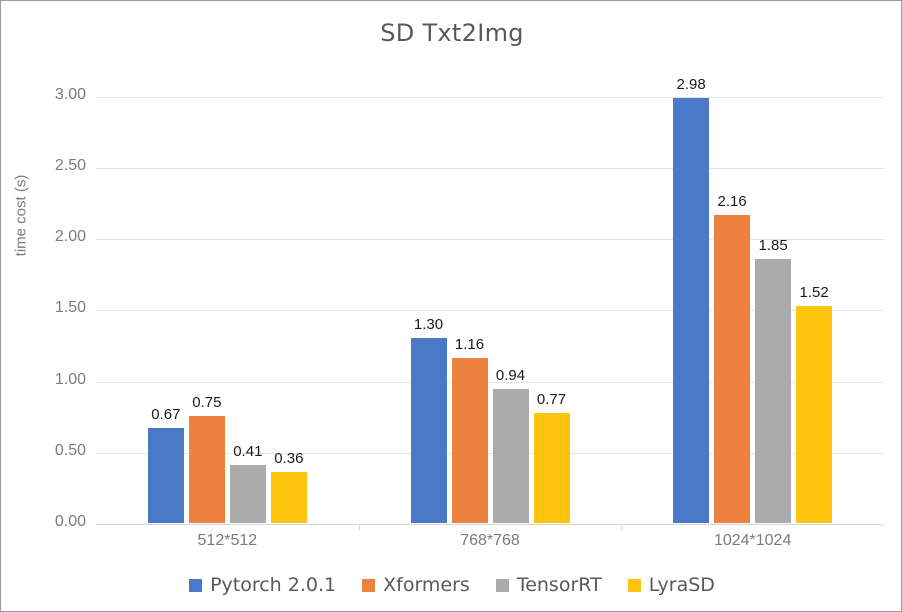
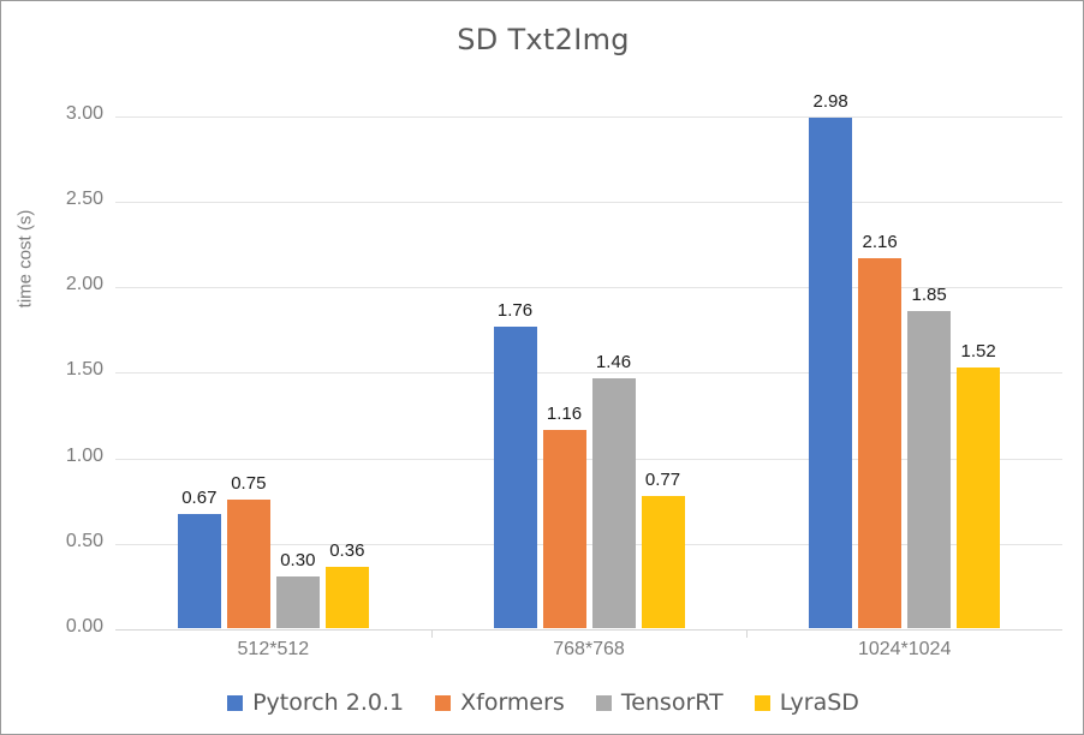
TensorRT/512*512: 0.41 -> 0.30
Pytorch 2.0.1/768*768: 1.30 -> 1.76
TensorRT/768*768: 0.94 -> 1.46
